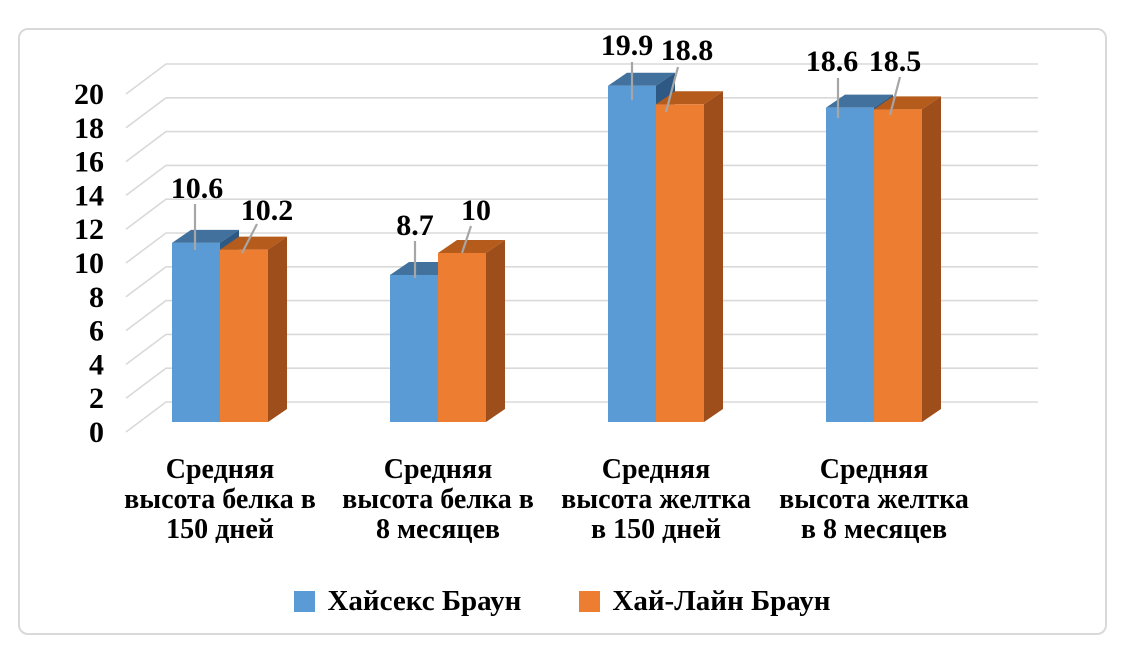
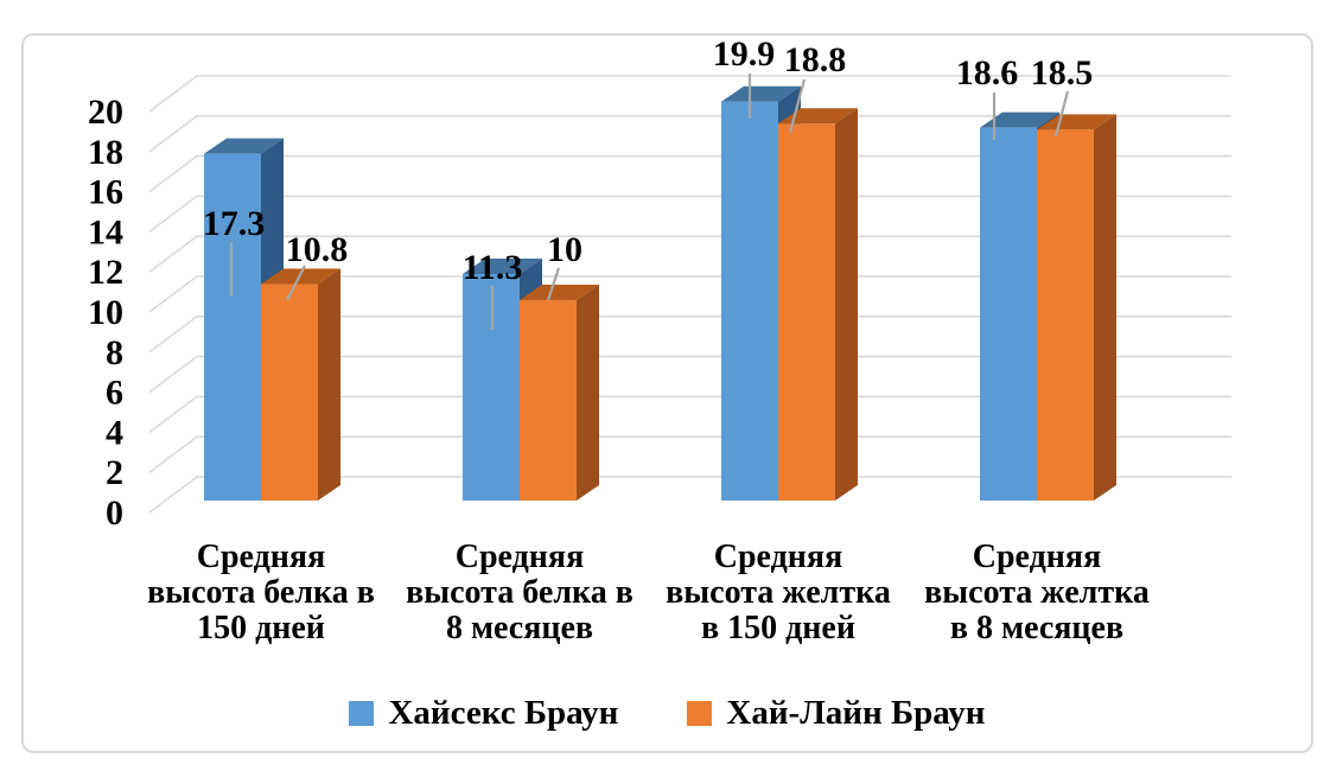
Хайсекс Браун/Средняя высота белка в 150 дней: 10.6 -> 17.3
Хай-Лайн Браун/Средняя высота белка в 150 дней: 10.2 -> 10.8
Хайсекс Браун/Средняя высота белка в 8 месяцев: 8.7 -> 11.3
